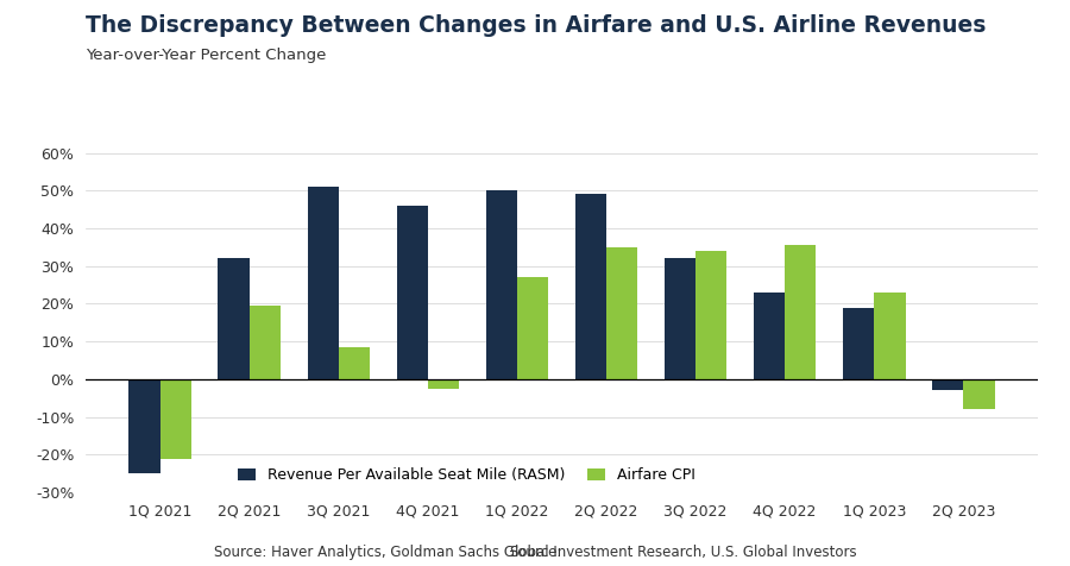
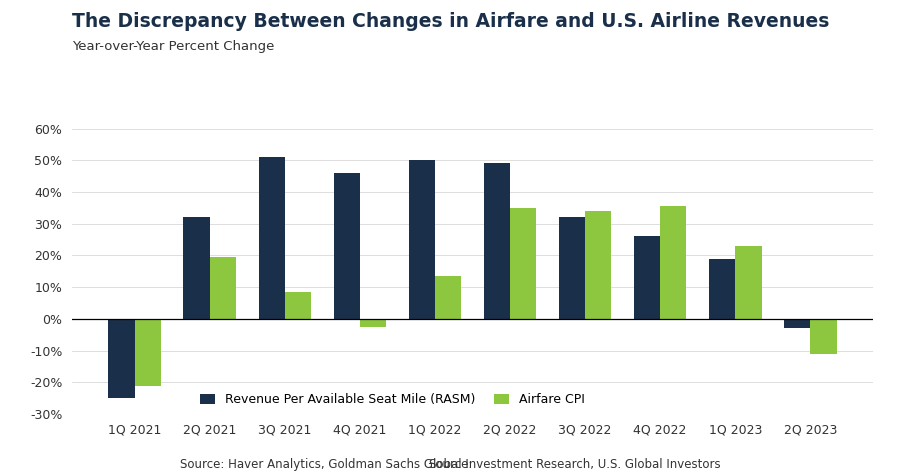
Airfare CPI/1Q 2022: 27.0% -> 13.5%
Revenue Per Available Seat Mile (RASM)/4Q 2022: 23% -> 26%
Airfare CPI/2Q 2023: -8.0% -> -11.0%
